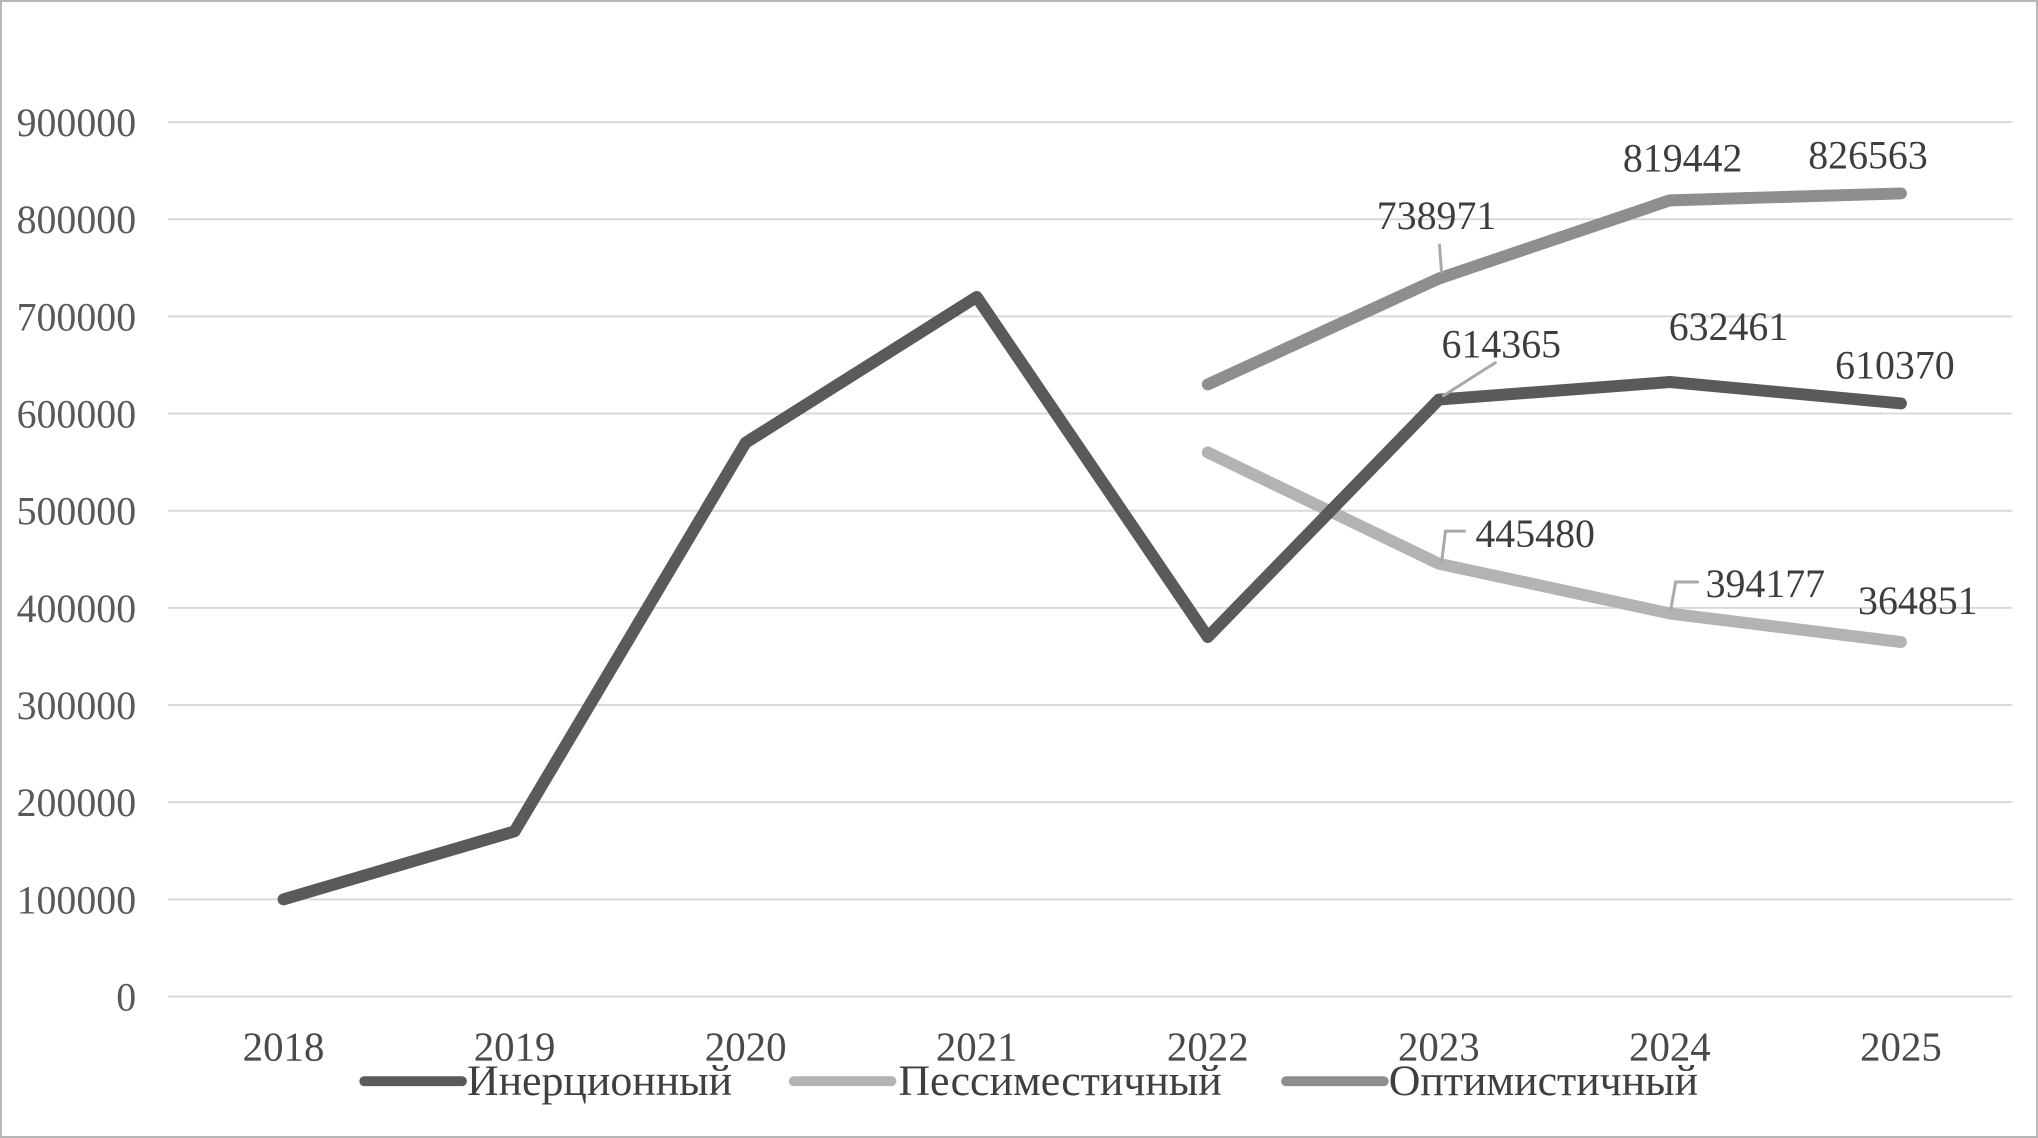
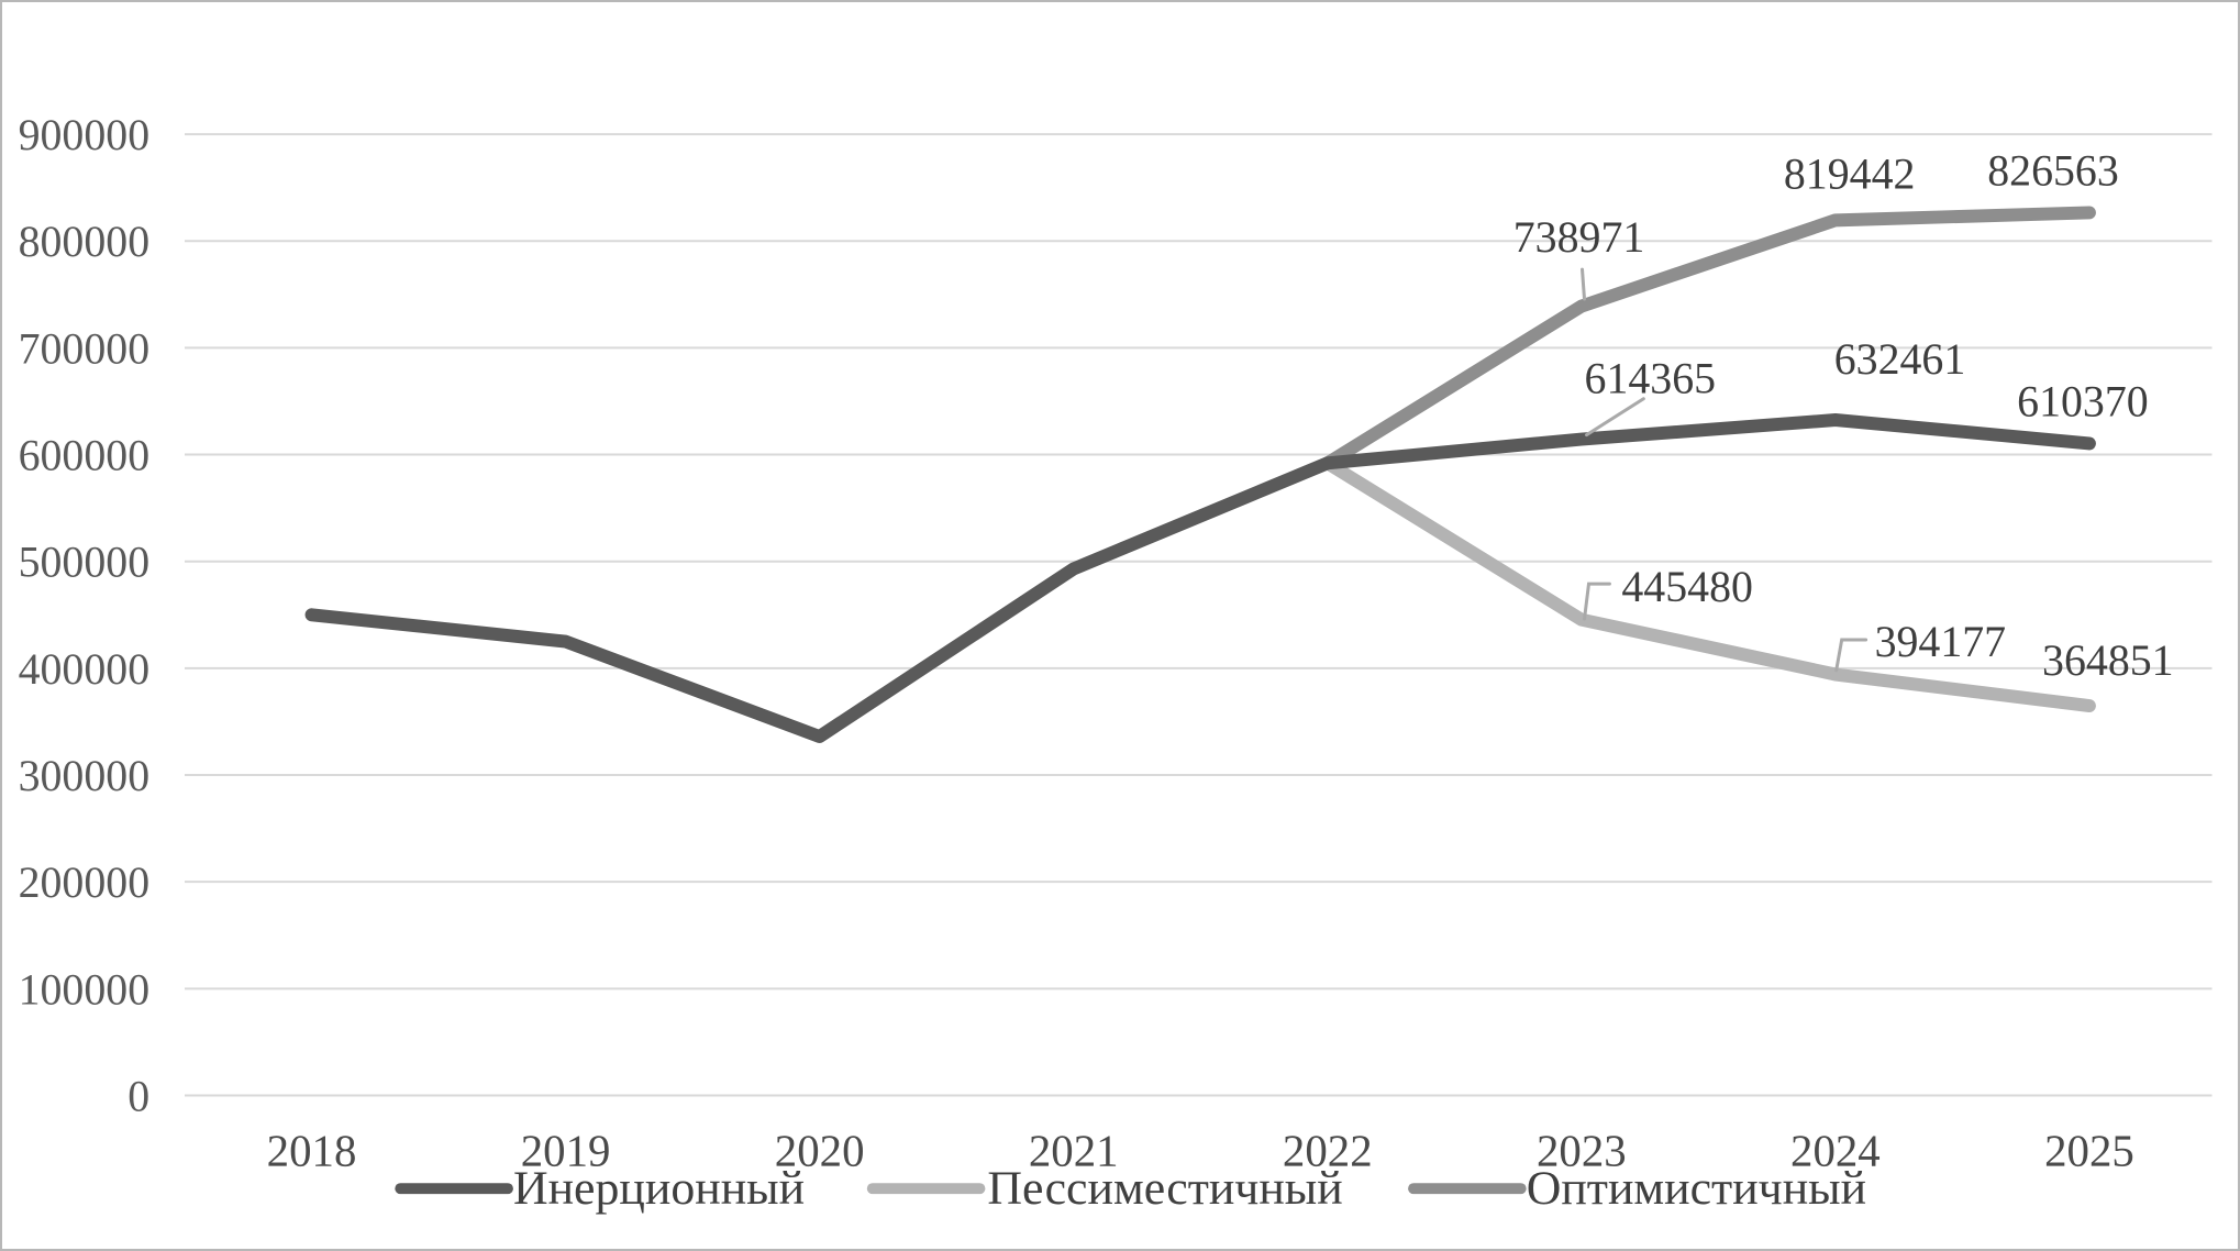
Инерционный/2018: 100000 -> 450000
Инерционный/2019: 170000 -> 420000
Инерционный/2020: 570000 -> 340000
Инерционный/2021: 720000 -> 490000
Инерционный/2022: 370000 -> 590000
Пессиместичный/2022: 560000 -> 590000
Оптимистичный/2022: 630000 -> 590000
